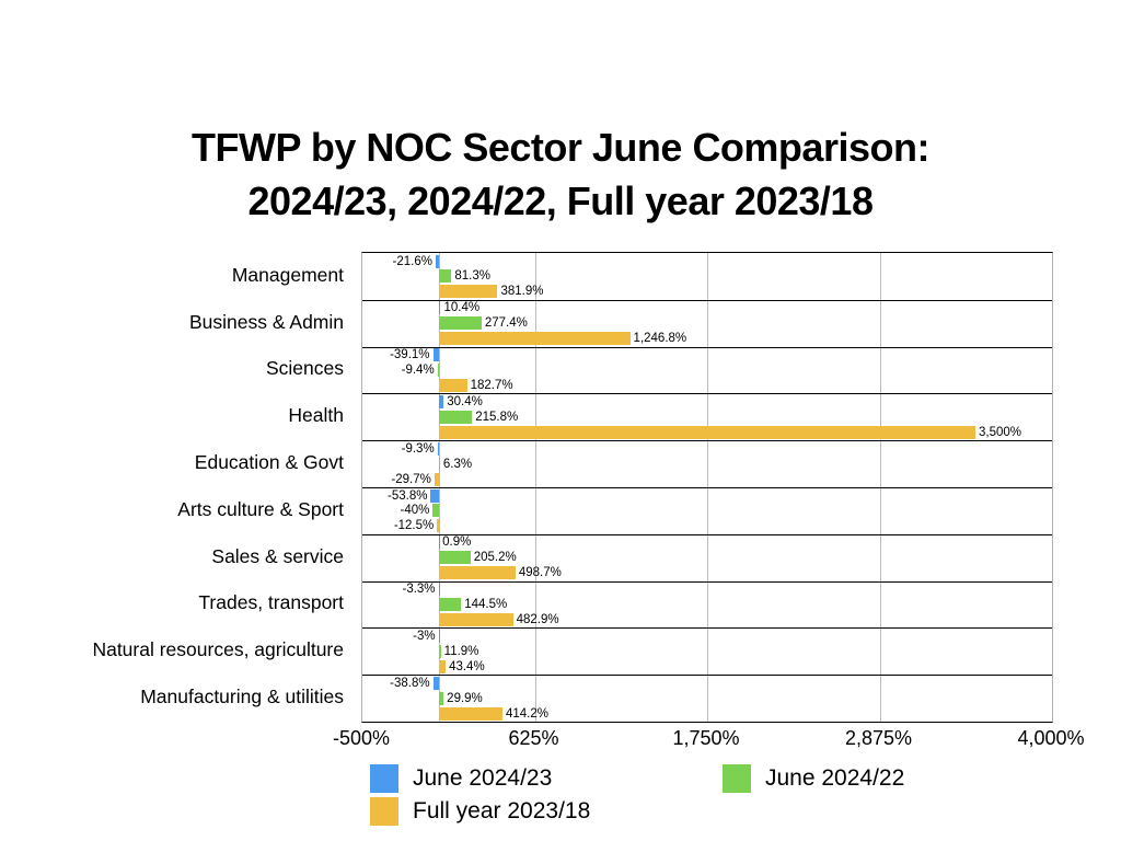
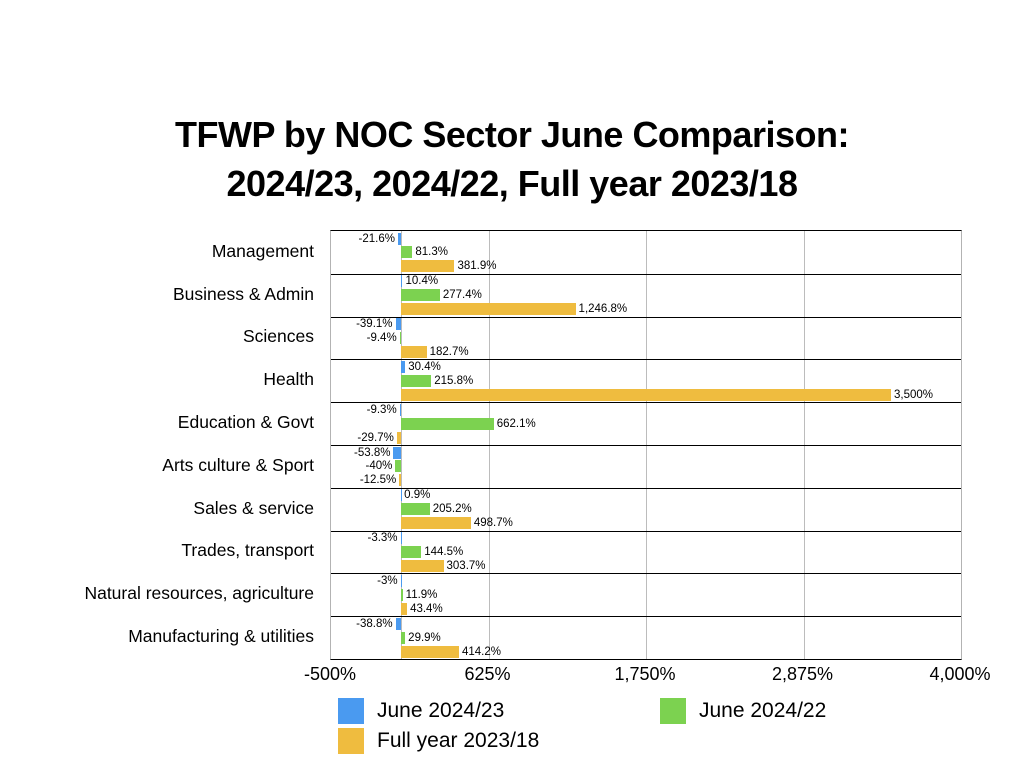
June 2024/22/Education & Govt: 6.3% -> 662.1%
Full year 2023/18/Trades, transport: 482.9% -> 303.7%
